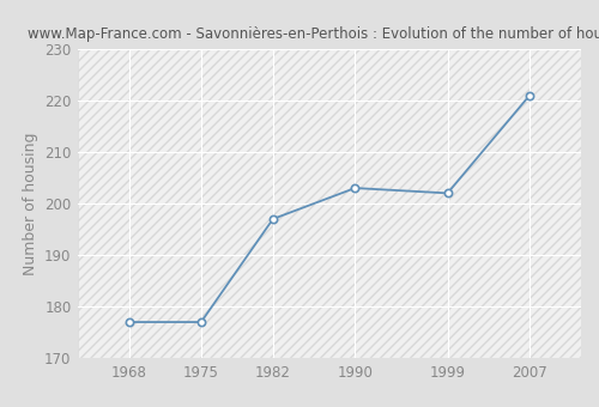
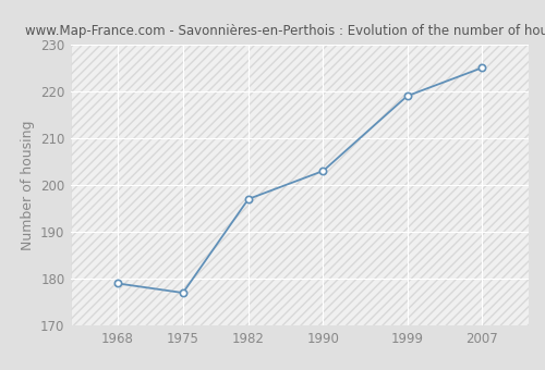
1968: 177 -> 179
1999: 202 -> 219
2007: 221 -> 225
